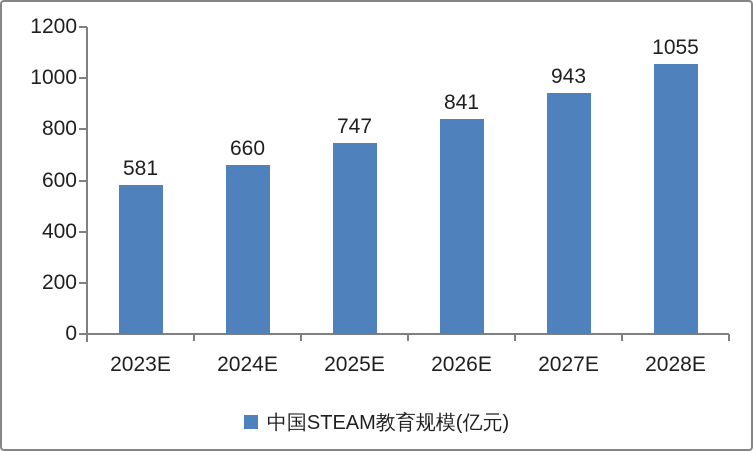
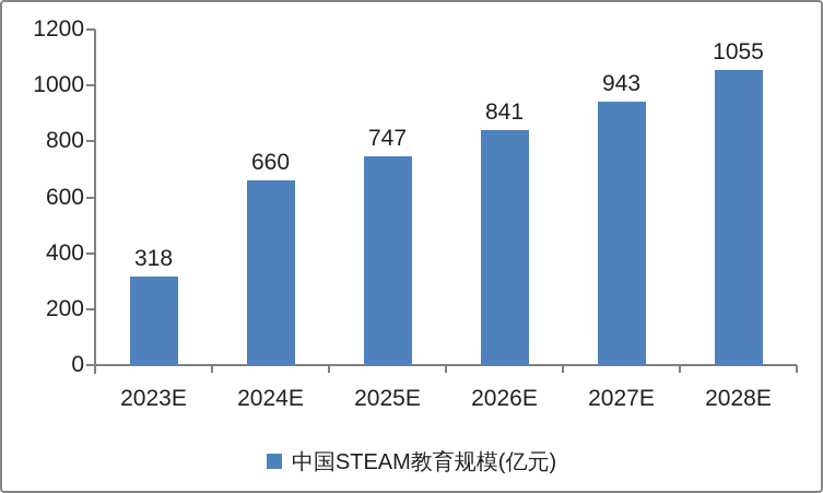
2023E: 581 -> 318
